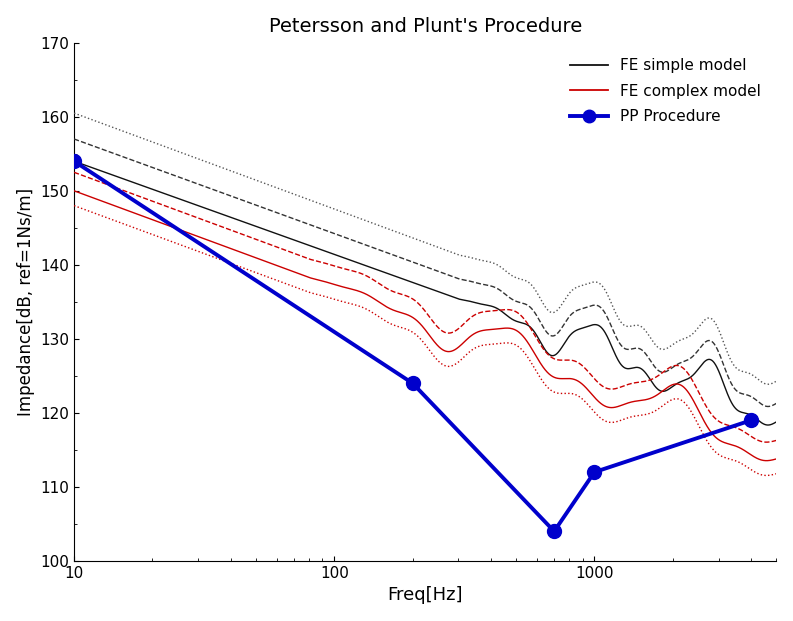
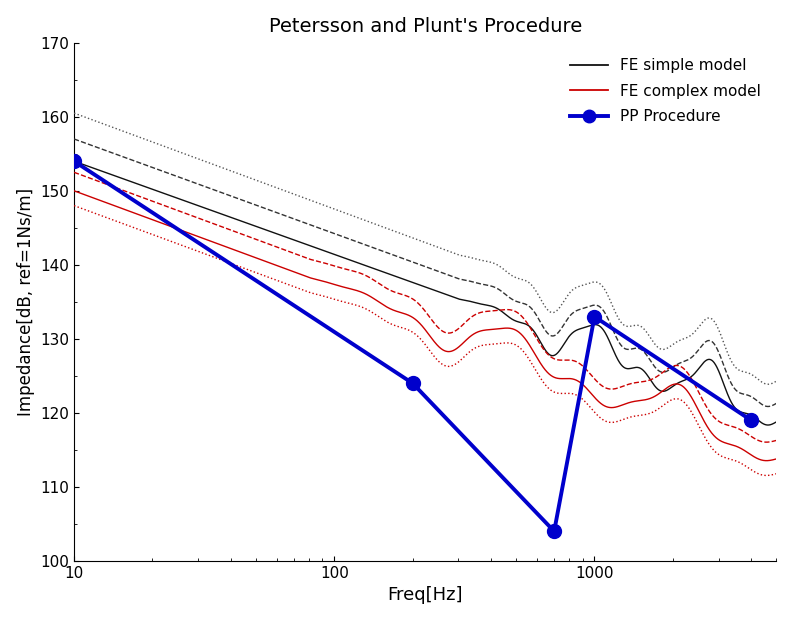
PP Procedure/1000: 112 -> 133
